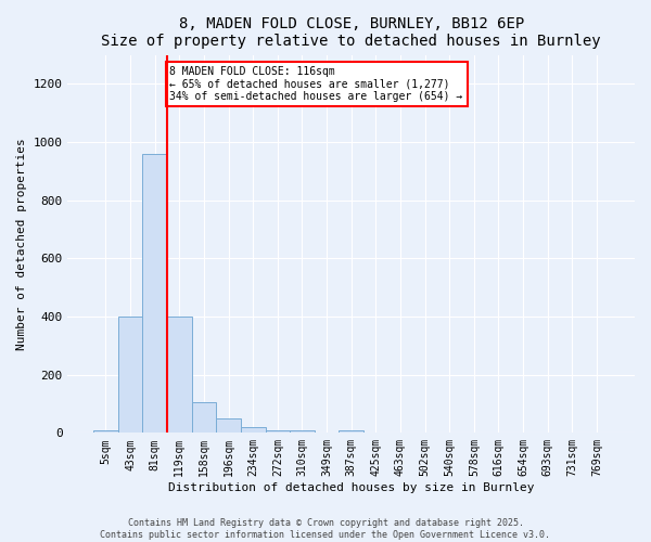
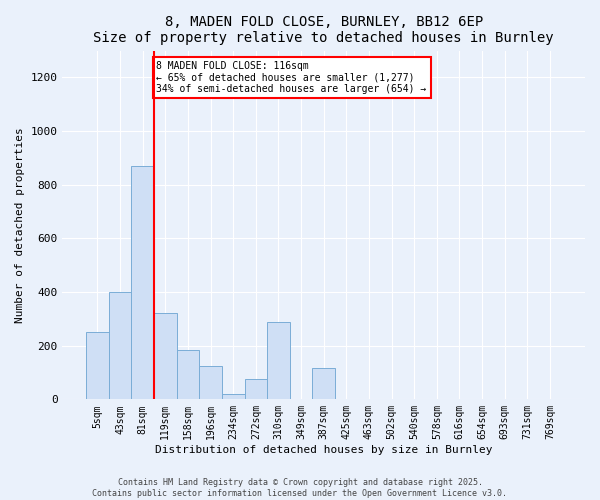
5sqm: 10 -> 250
81sqm: 960 -> 870
119sqm: 400 -> 320
158sqm: 105 -> 185
196sqm: 50 -> 125
272sqm: 10 -> 75
310sqm: 10 -> 290
387sqm: 10 -> 115
